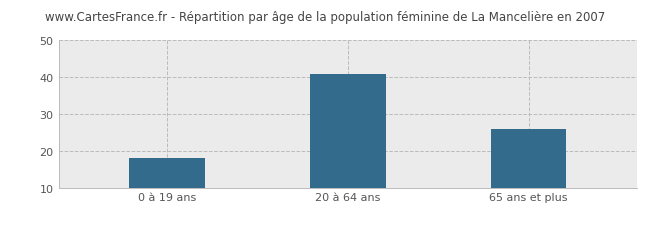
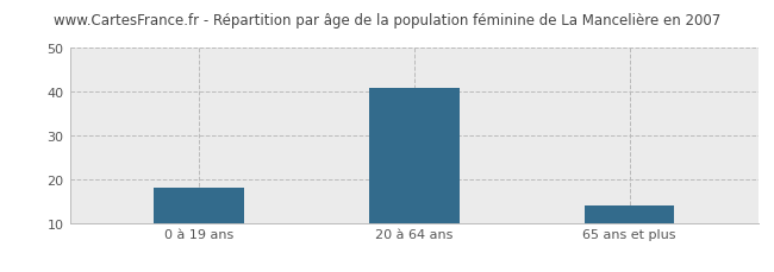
65 ans et plus: 26 -> 14
